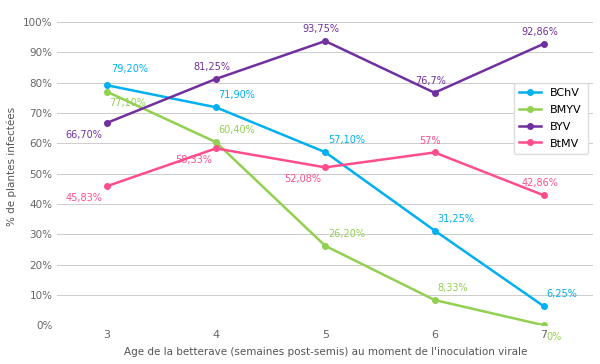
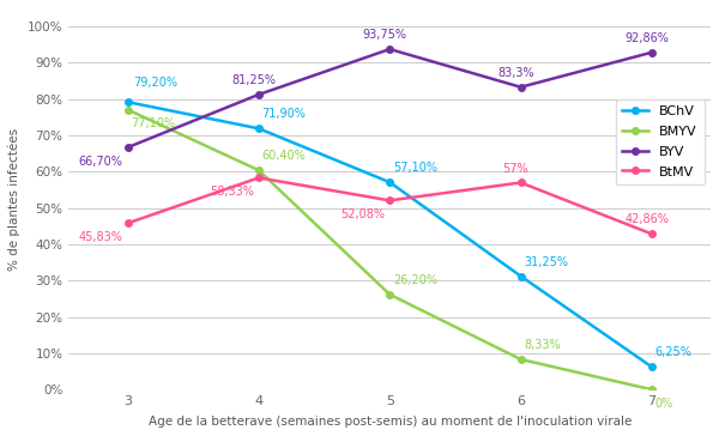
BYV/6: 76,7% -> 83,3%
